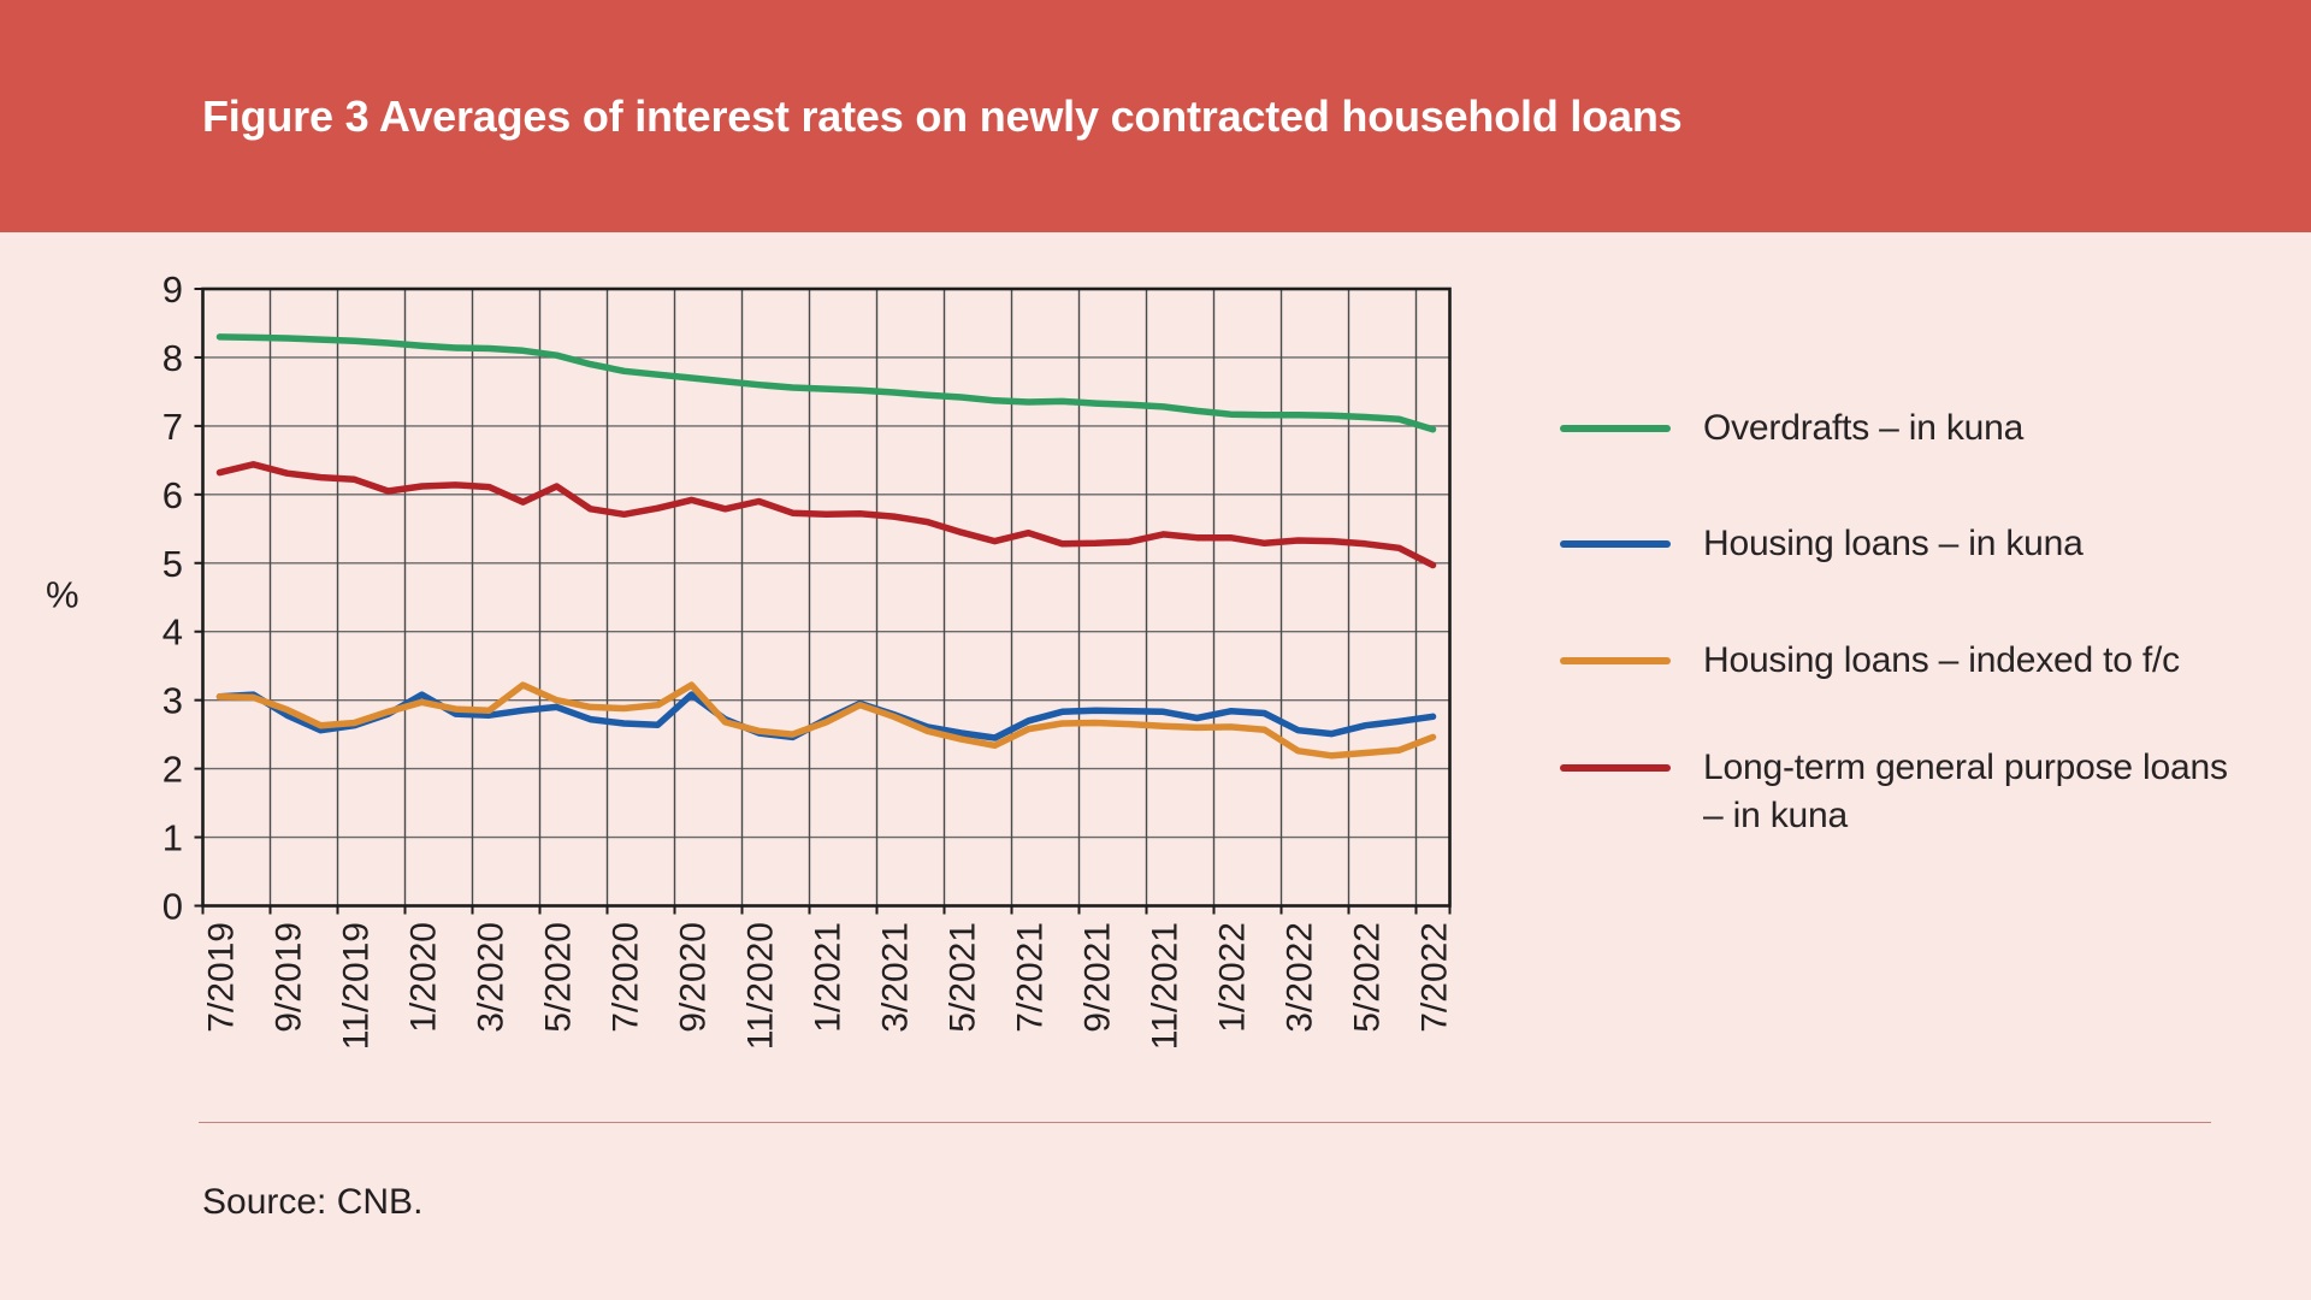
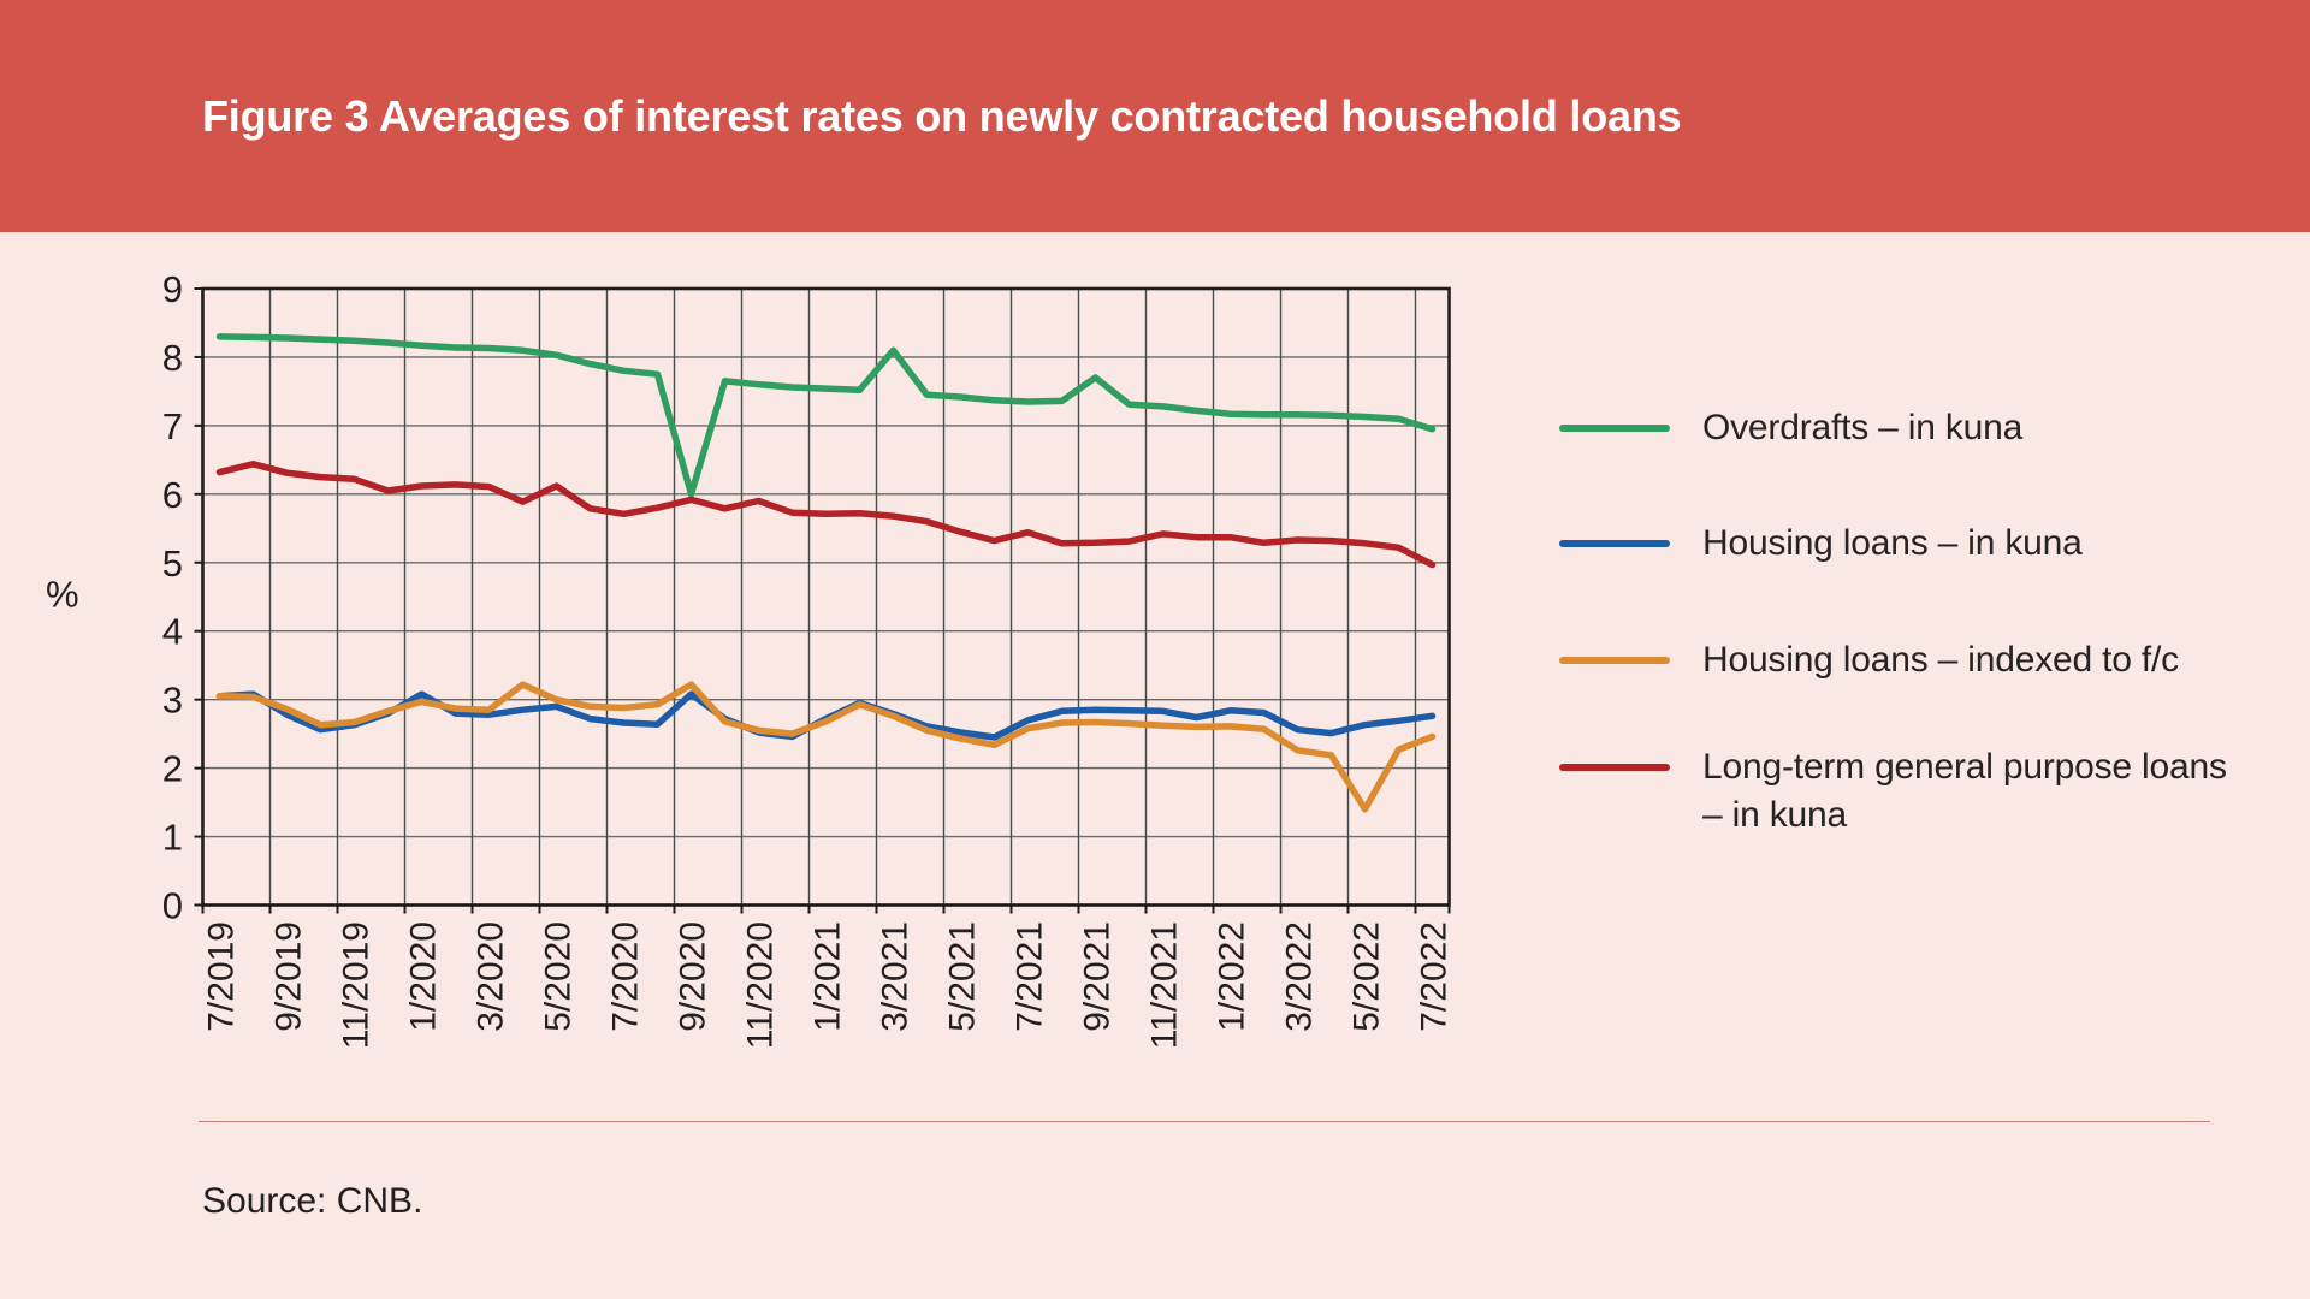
Overdrafts – in kuna/9/2020: 7.7 -> 6.0
Overdrafts – in kuna/3/2021: 7.5 -> 8.1
Overdrafts – in kuna/9/2021: 7.3 -> 7.7
Housing loans – indexed to f/c/5/2022: 2.2 -> 1.4
